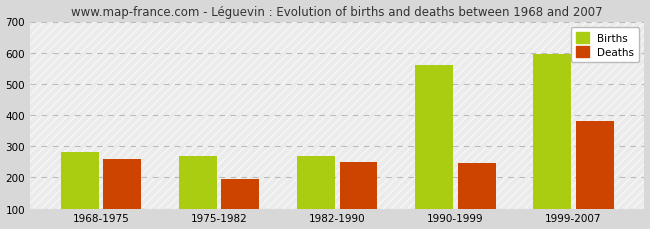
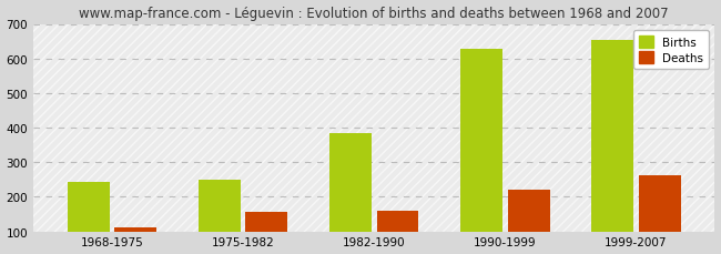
Births/1968-1975: 280 -> 243
Deaths/1968-1975: 260 -> 110
Births/1975-1982: 270 -> 248
Deaths/1975-1982: 195 -> 155
Births/1982-1990: 270 -> 385
Deaths/1982-1990: 250 -> 160
Births/1990-1999: 560 -> 628
Deaths/1990-1999: 245 -> 220
Births/1999-2007: 595 -> 655
Deaths/1999-2007: 380 -> 263
